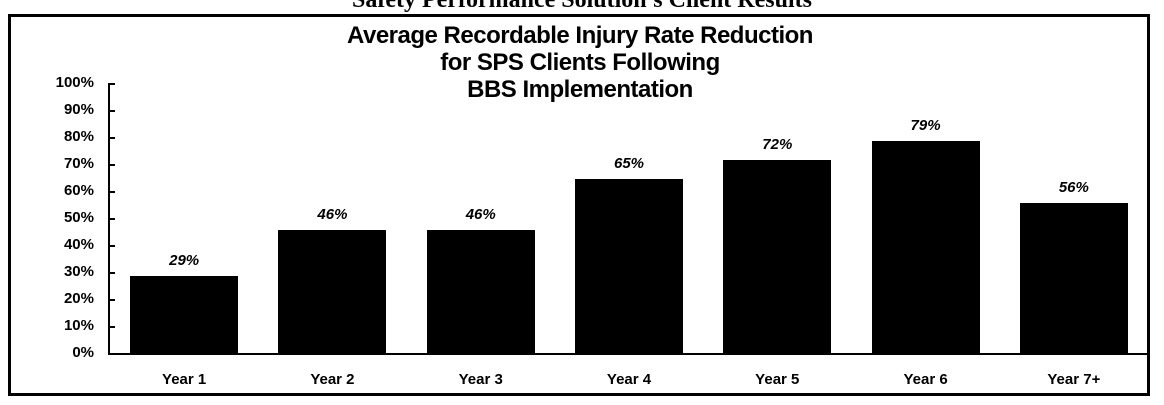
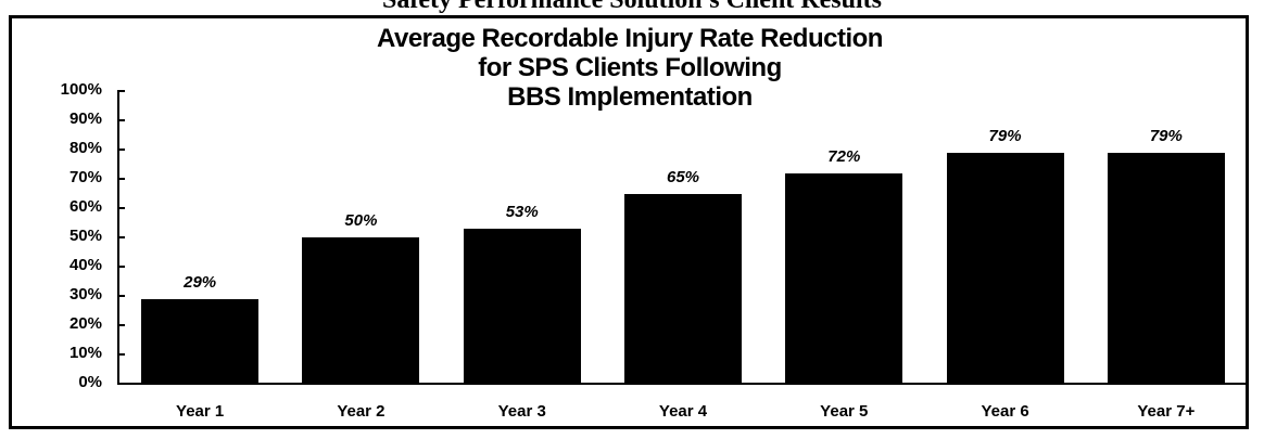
Year 2: 46% -> 50%
Year 3: 46% -> 53%
Year 7+: 56% -> 79%
